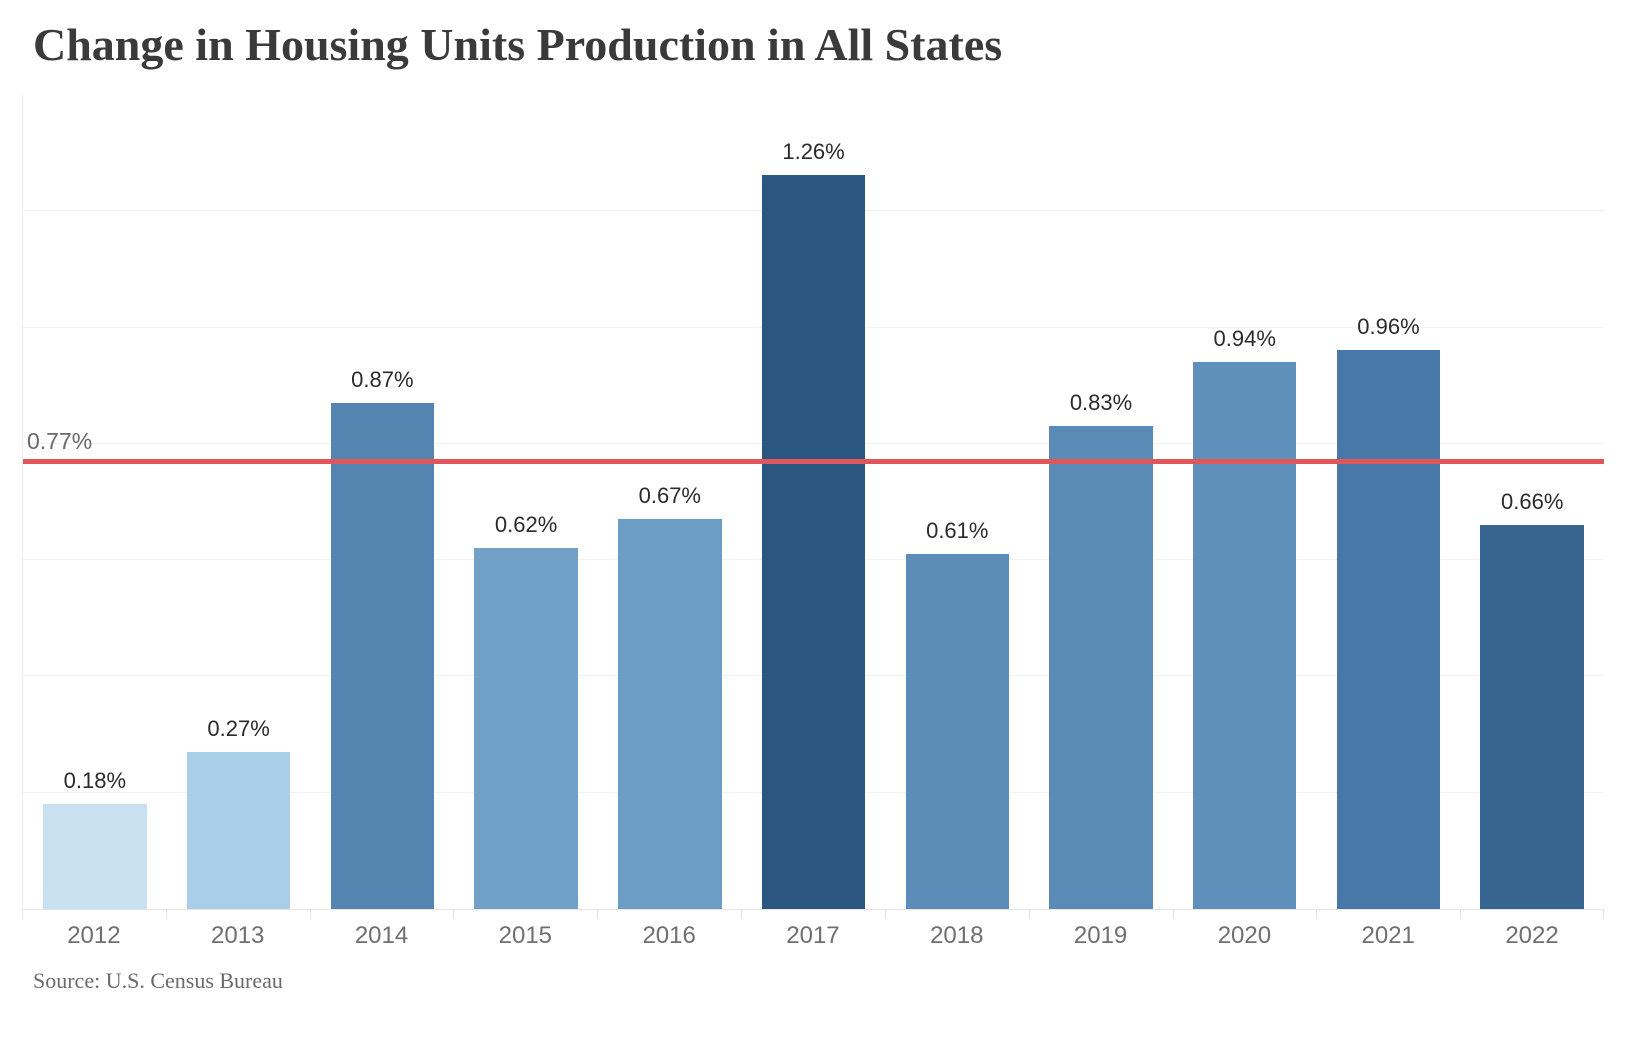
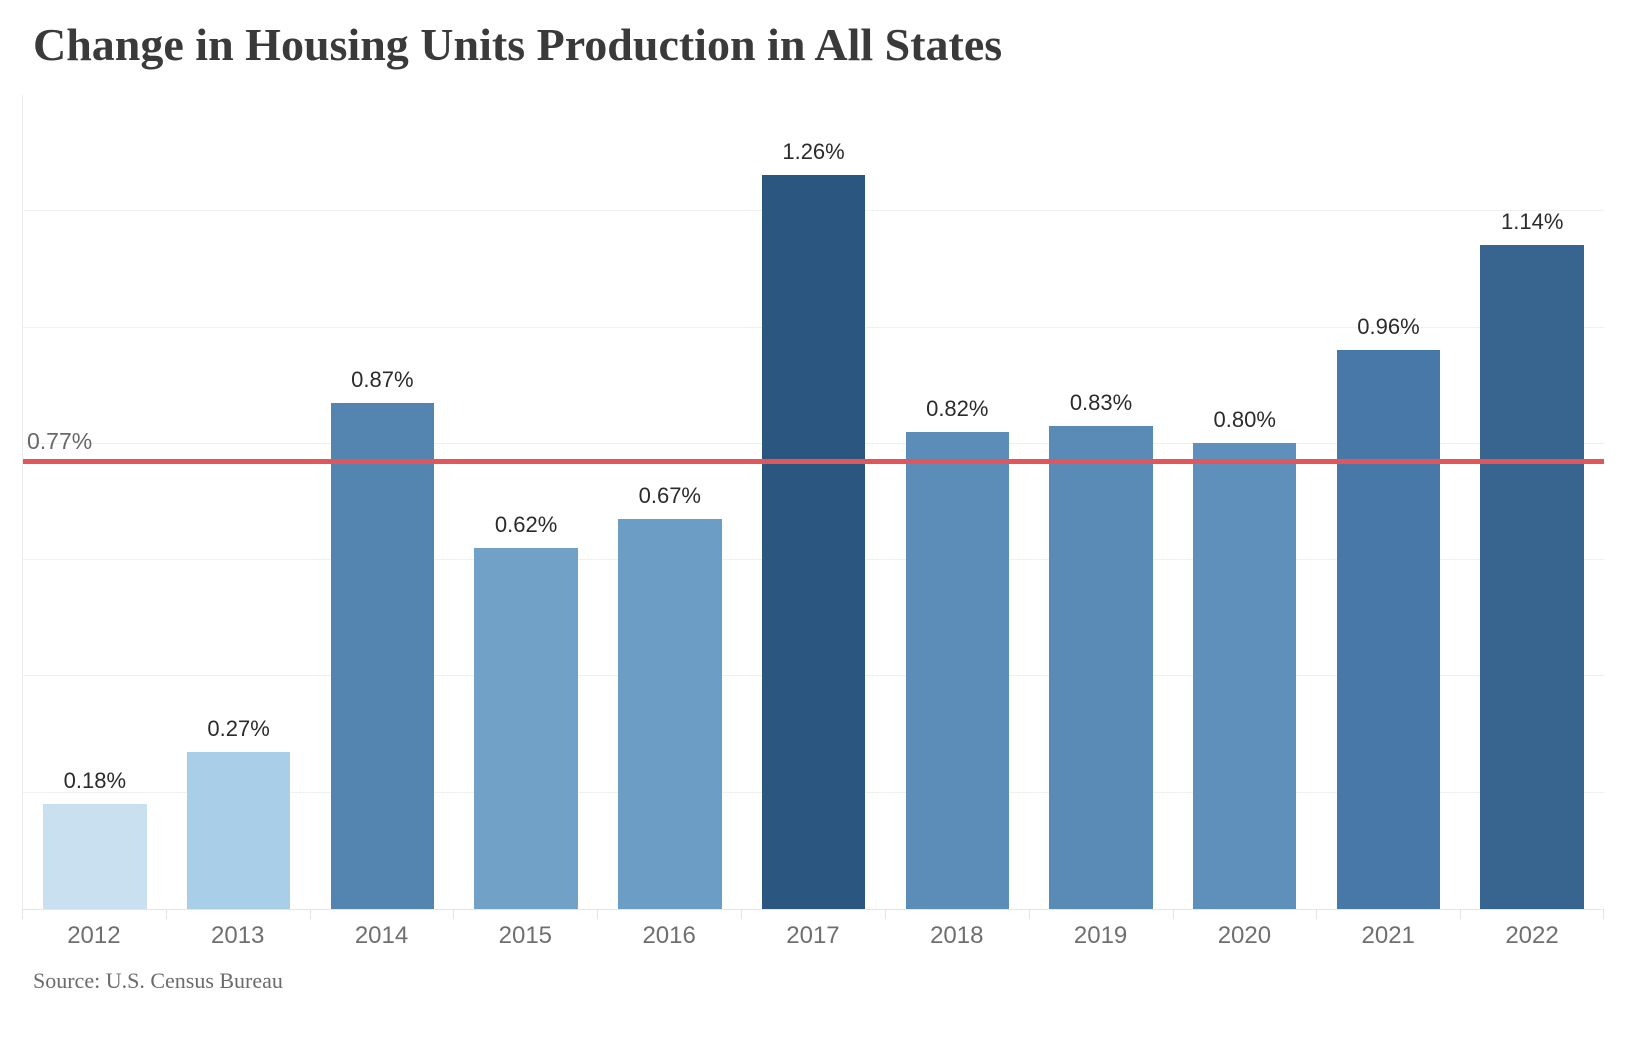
2018: 0.61% -> 0.82%
2020: 0.94% -> 0.80%
2022: 0.66% -> 1.14%
